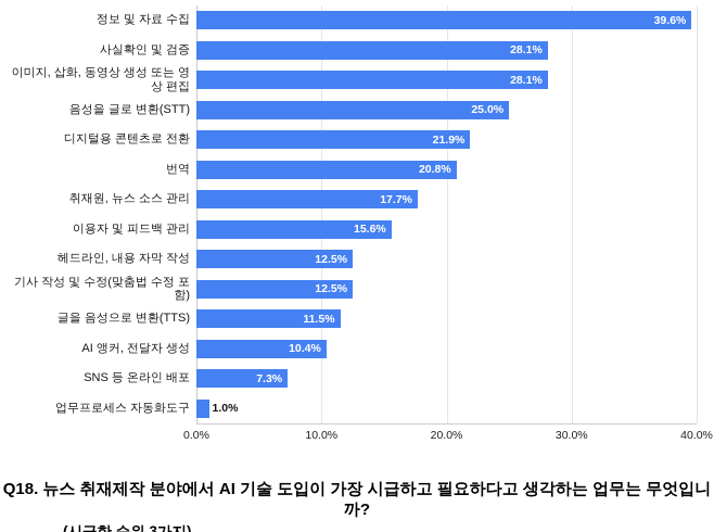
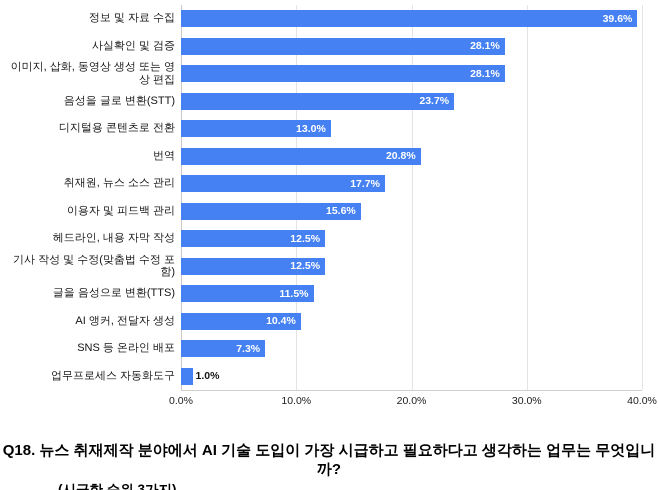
음성을 글로 변환(STT): 25.0% -> 23.7%
디지털용 콘텐츠로 전환: 21.9% -> 13.0%
